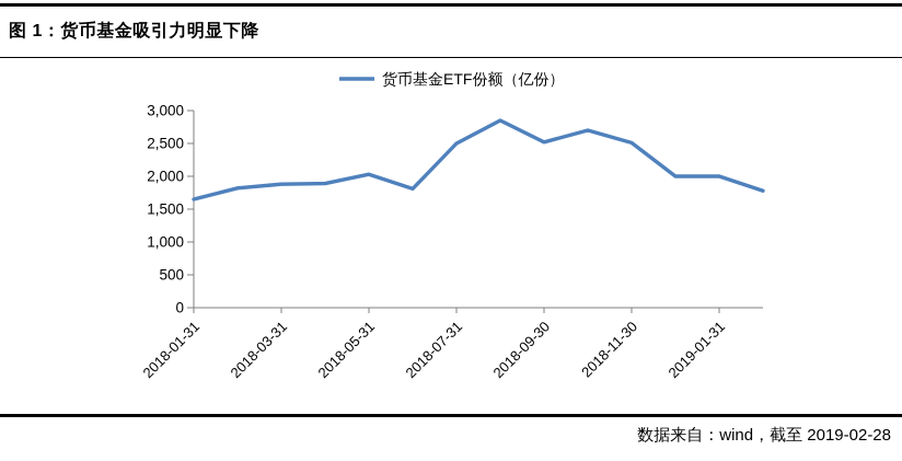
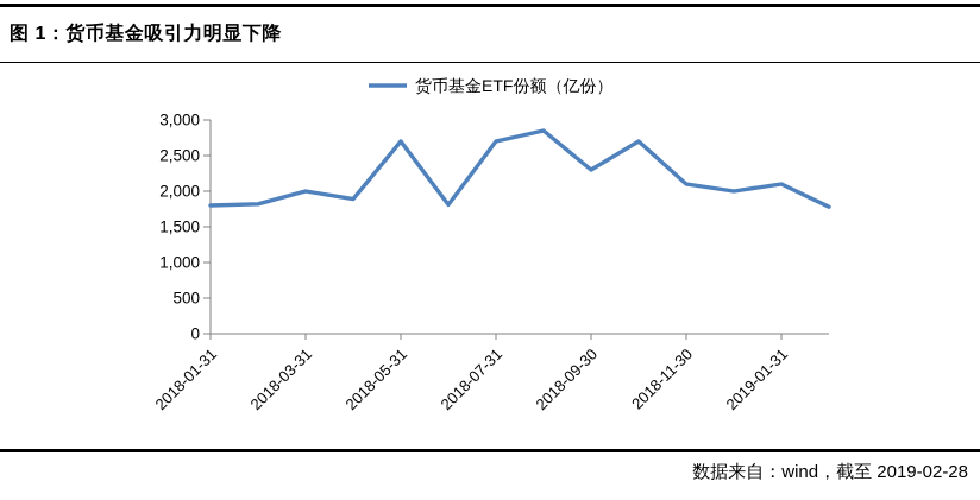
2018-01-31: 1600 -> 1800
2018-03-31: 1900 -> 2000
2018-05-31: 2000 -> 2700
2018-07-31: 2500 -> 2700
2018-09-30: 2500 -> 2300
2018-11-30: 2500 -> 2100
2019-01-31: 2000 -> 2100
